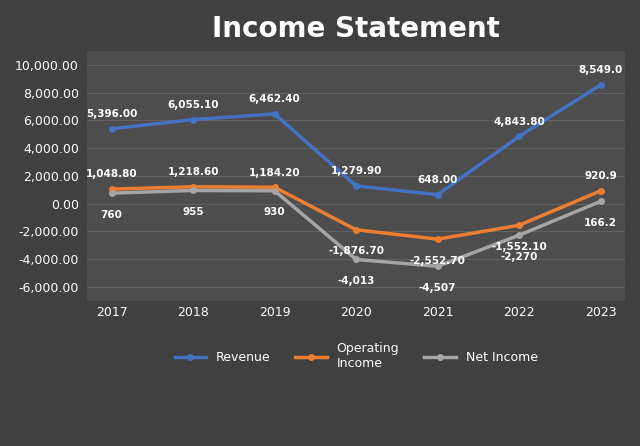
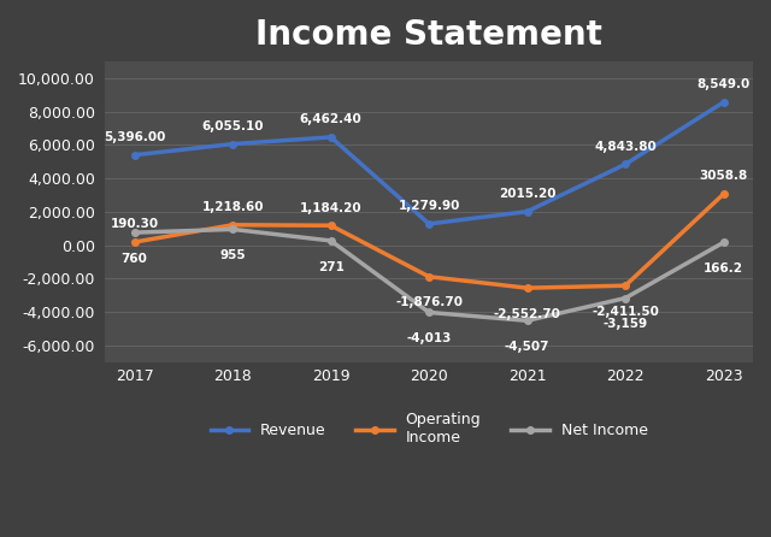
Operating Income/2017: 1,048.80 -> 190.30
Net Income/2019: 930 -> 271
Revenue/2021: 648.00 -> 2015.20
Operating Income/2022: -1,552.10 -> -2,411.50
Net Income/2022: -2,270 -> -3,159
Operating Income/2023: 920.9 -> 3058.8
